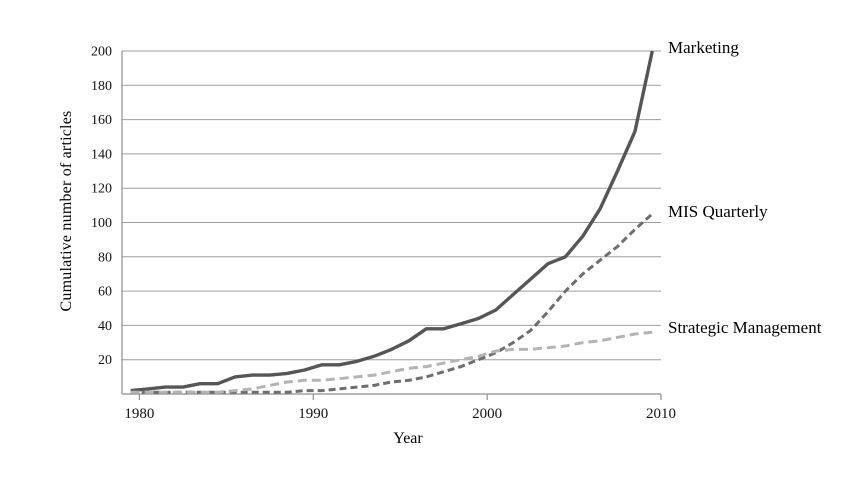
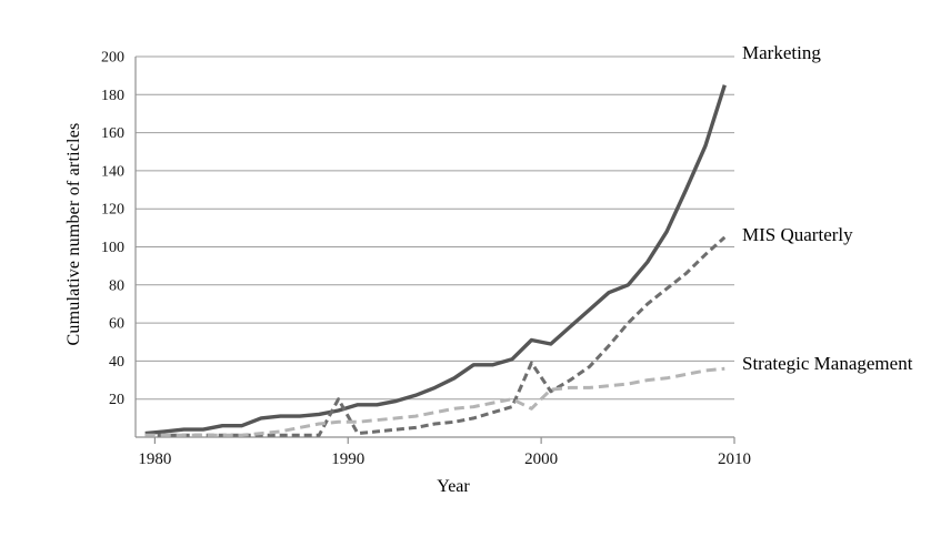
MIS Quarterly/1990: 2 -> 20
Marketing/2000: 44 -> 51
MIS Quarterly/2000: 20 -> 39
Strategic Management/2000: 22 -> 15
Marketing/2010: 200 -> 185
